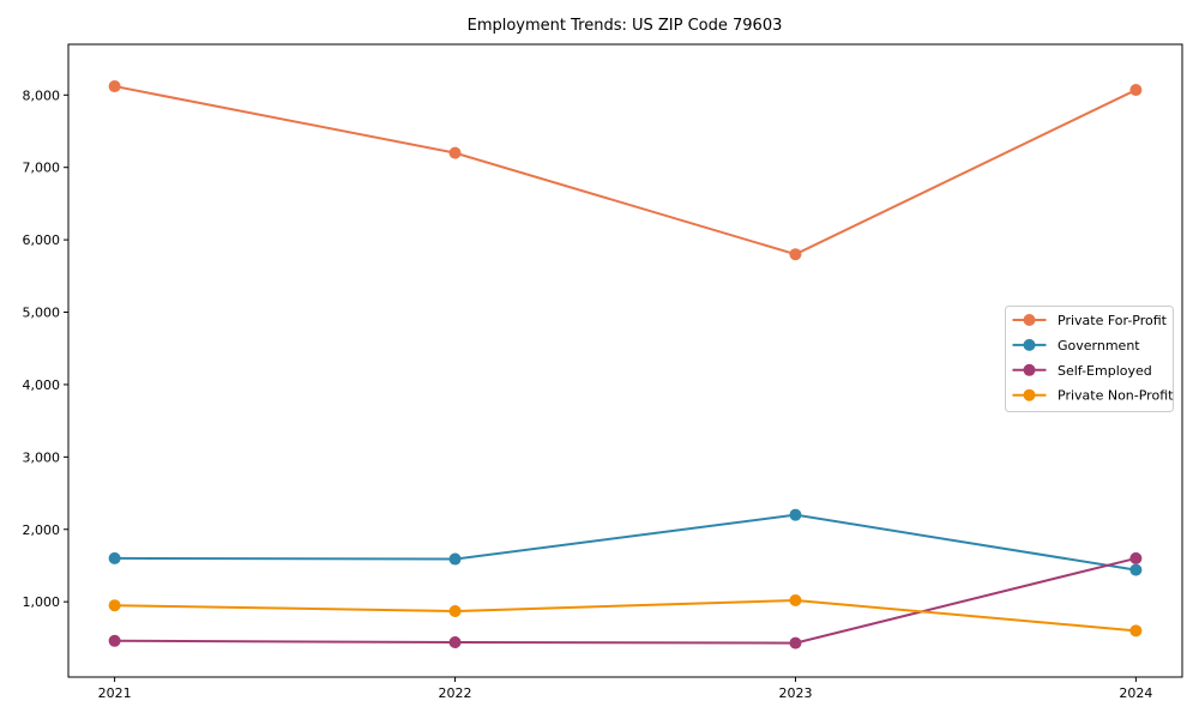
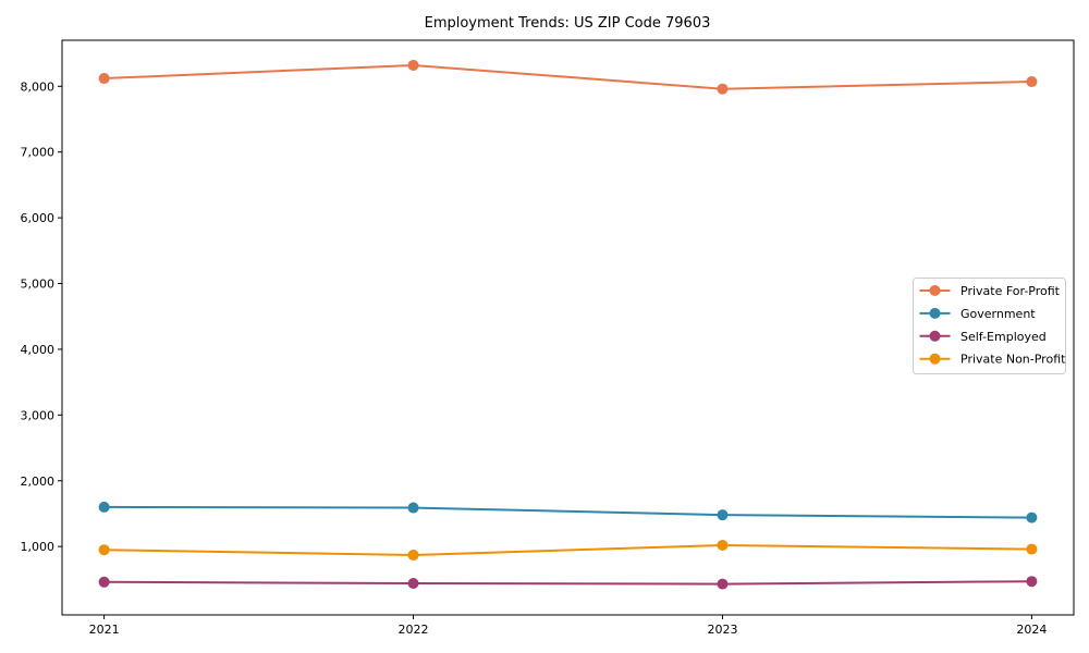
Private For-Profit/2022: 7200 -> 8300
Private For-Profit/2023: 5800 -> 8000
Government/2023: 2200 -> 1500
Self-Employed/2024: 1600 -> 500
Private Non-Profit/2024: 600 -> 1000
